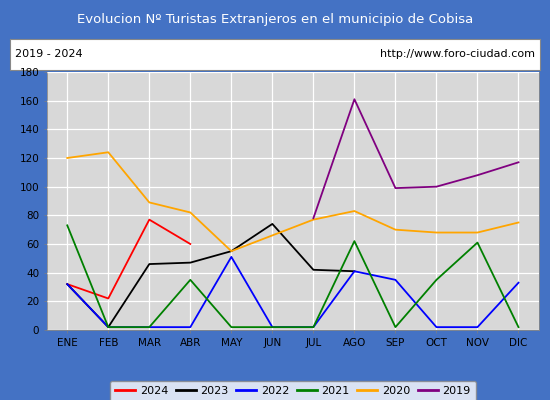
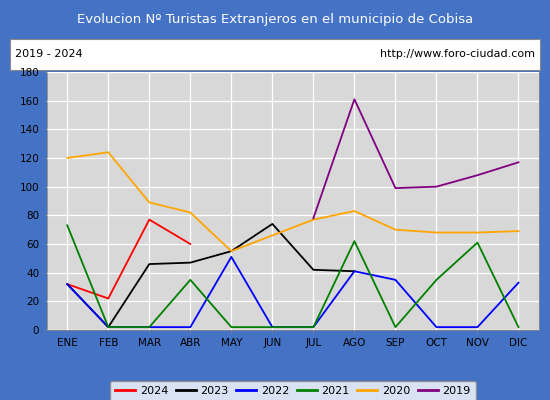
2020/DIC: 75 -> 69
